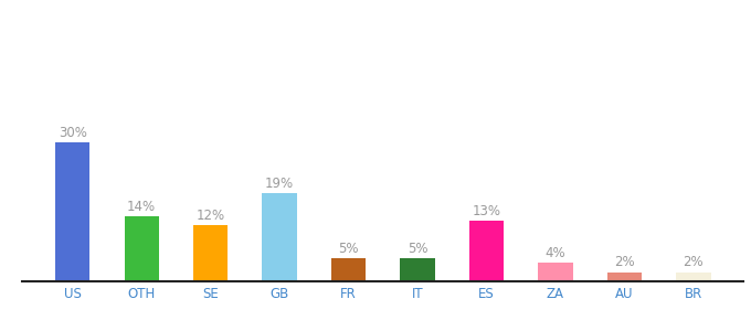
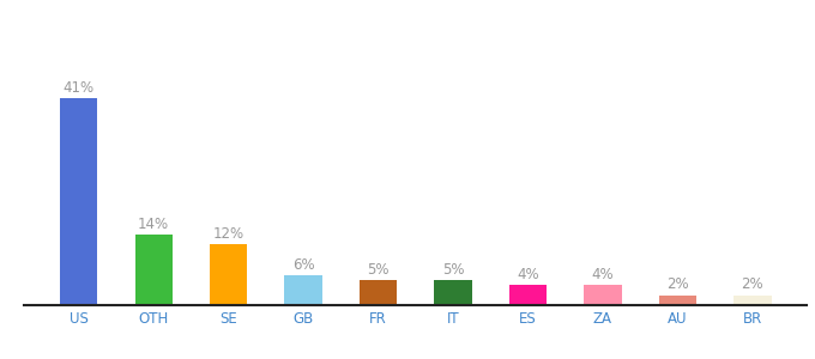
US: 30% -> 41%
GB: 19% -> 6%
ES: 13% -> 4%
